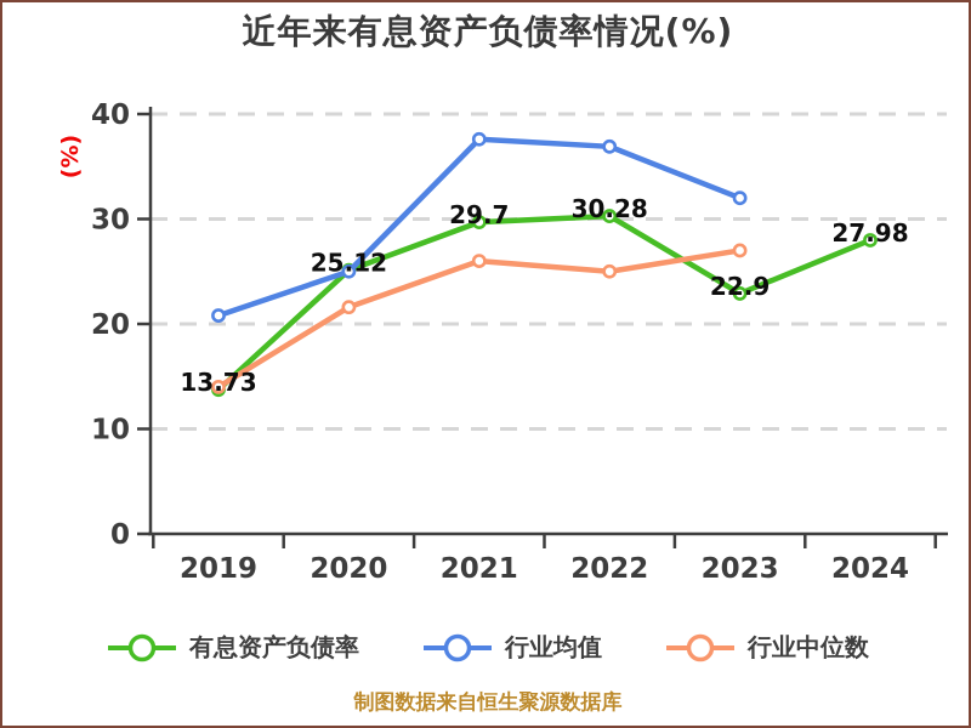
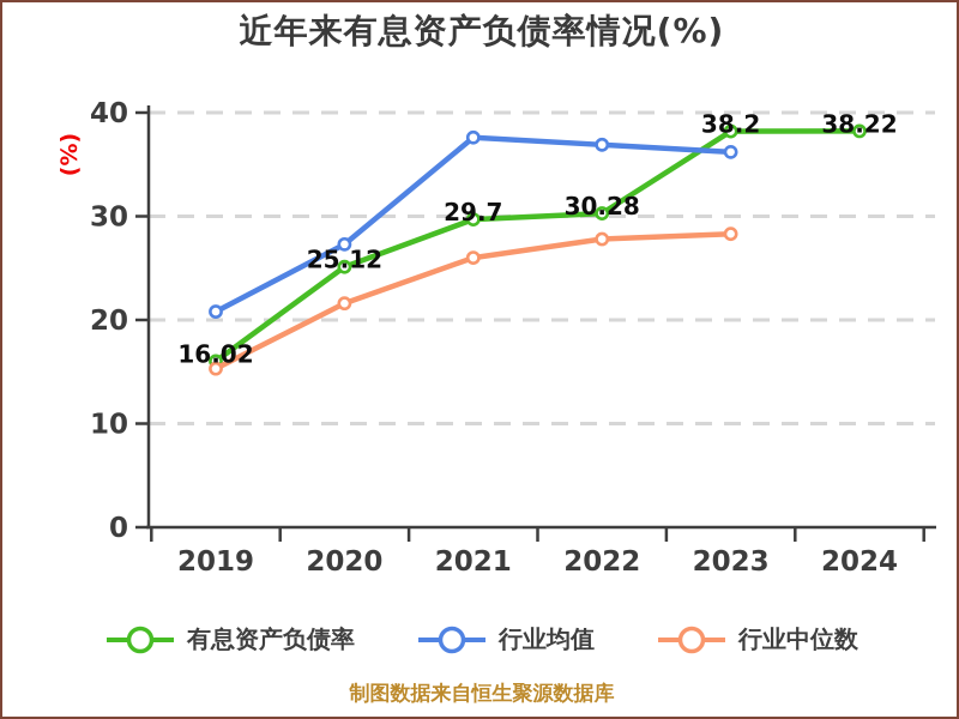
有息资产负债率/2019: 13.73 -> 16.02
行业中位数/2019: 14 -> 15
行业均值/2020: 25 -> 27
行业中位数/2022: 25 -> 28
有息资产负债率/2023: 22.9 -> 38.2
行业均值/2023: 32 -> 36
行业中位数/2023: 27 -> 28
有息资产负债率/2024: 27.98 -> 38.22
